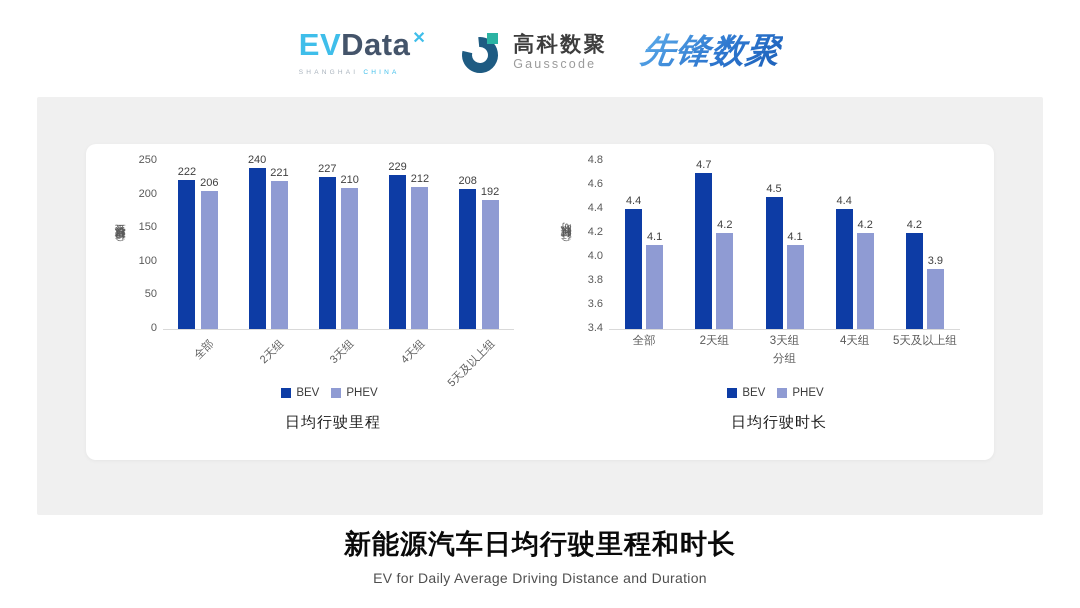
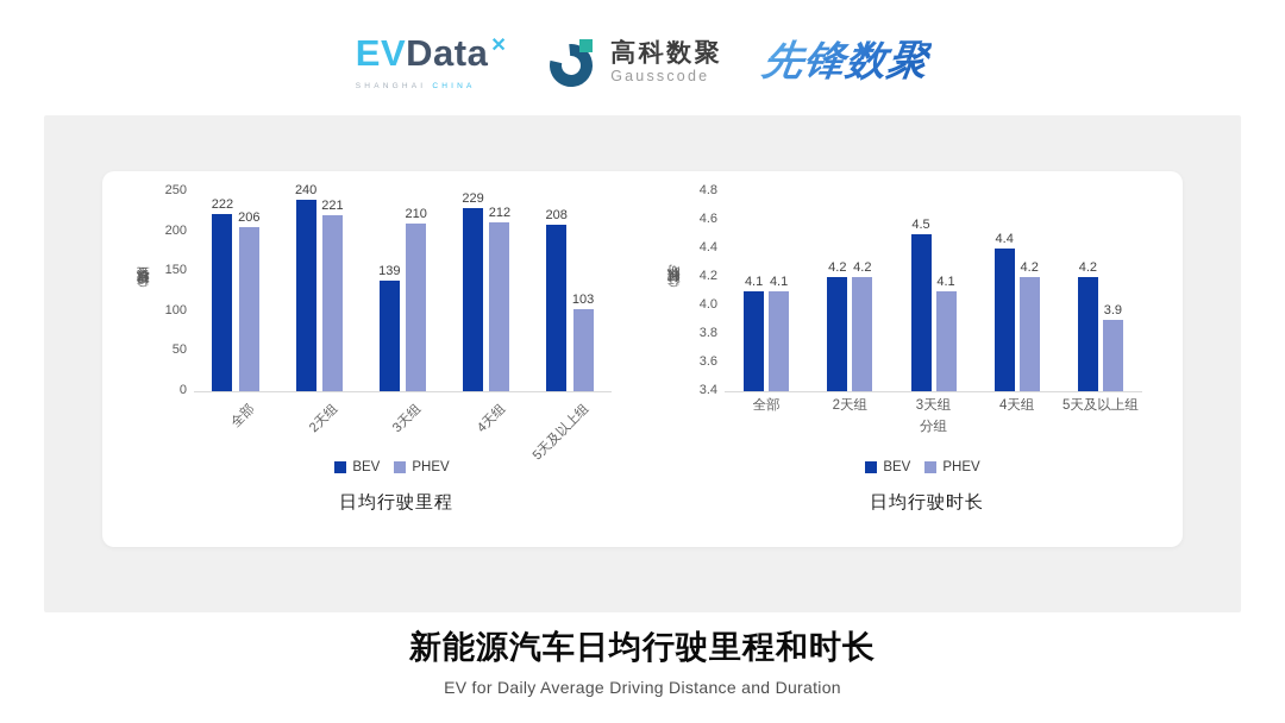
日均行驶里程/BEV/3天组: 227 -> 139
日均行驶里程/PHEV/5天及以上组: 192 -> 103
日均行驶时长/BEV/全部: 4.4 -> 4.1
日均行驶时长/BEV/2天组: 4.7 -> 4.2
